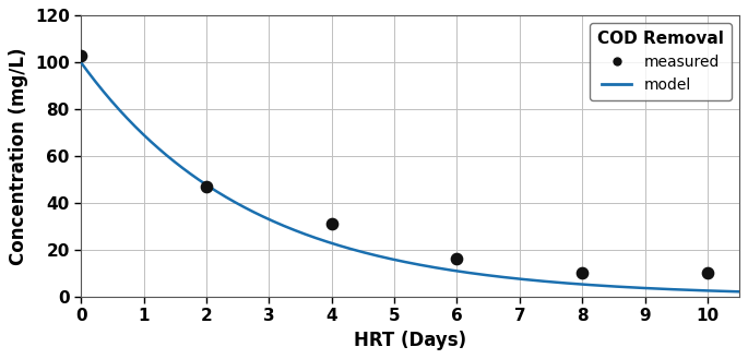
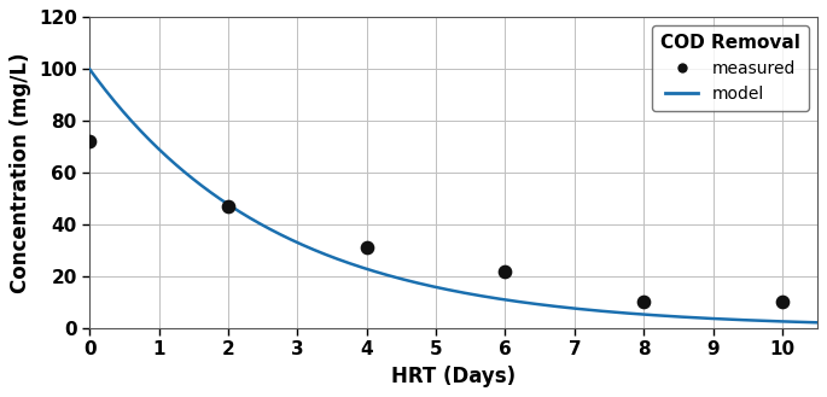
measured/0: 103 -> 72
measured/6: 16 -> 22
